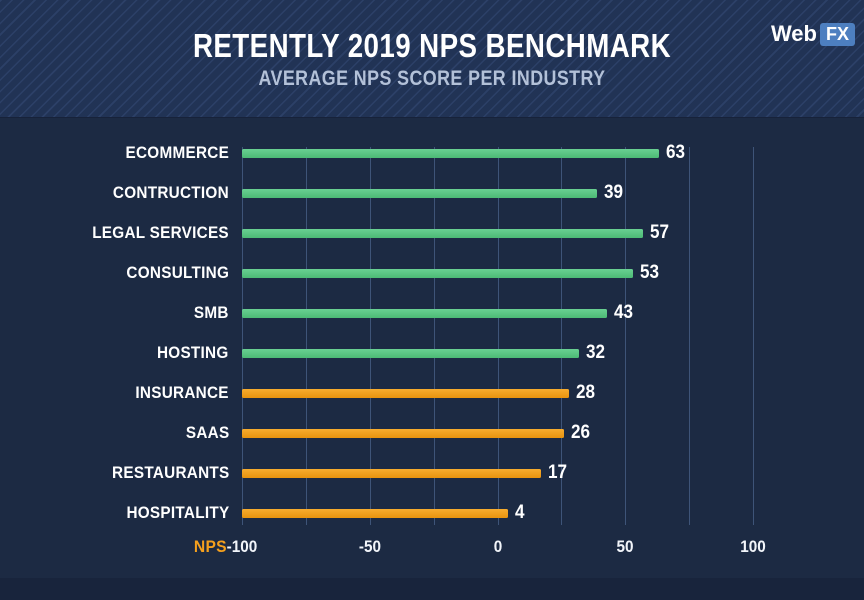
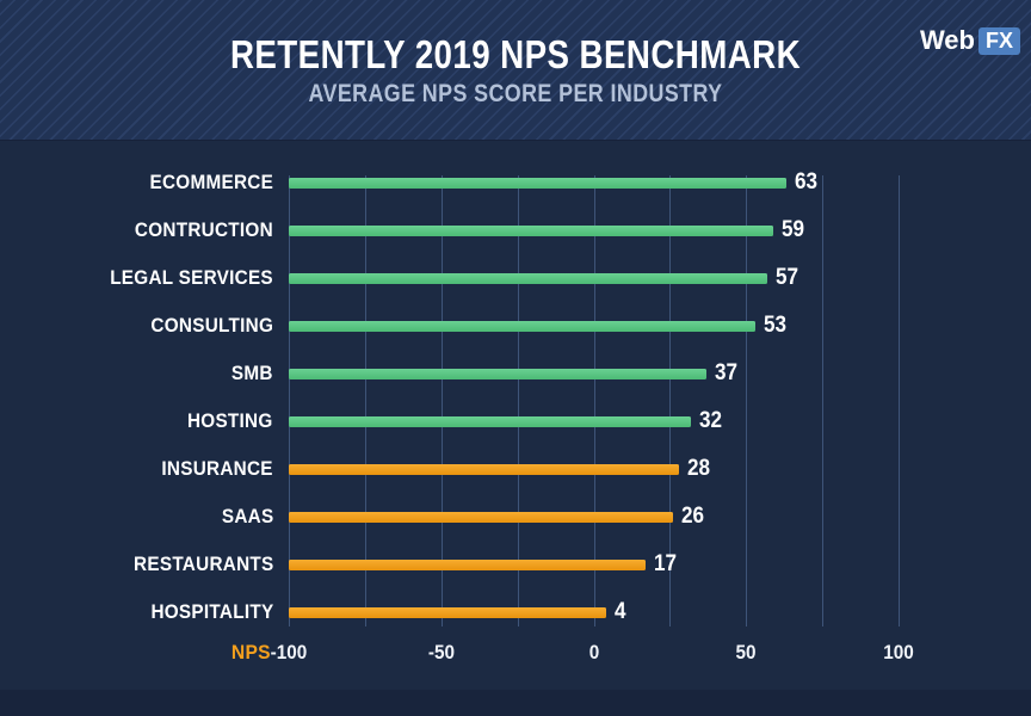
CONTRUCTION: 39 -> 59
SMB: 43 -> 37
